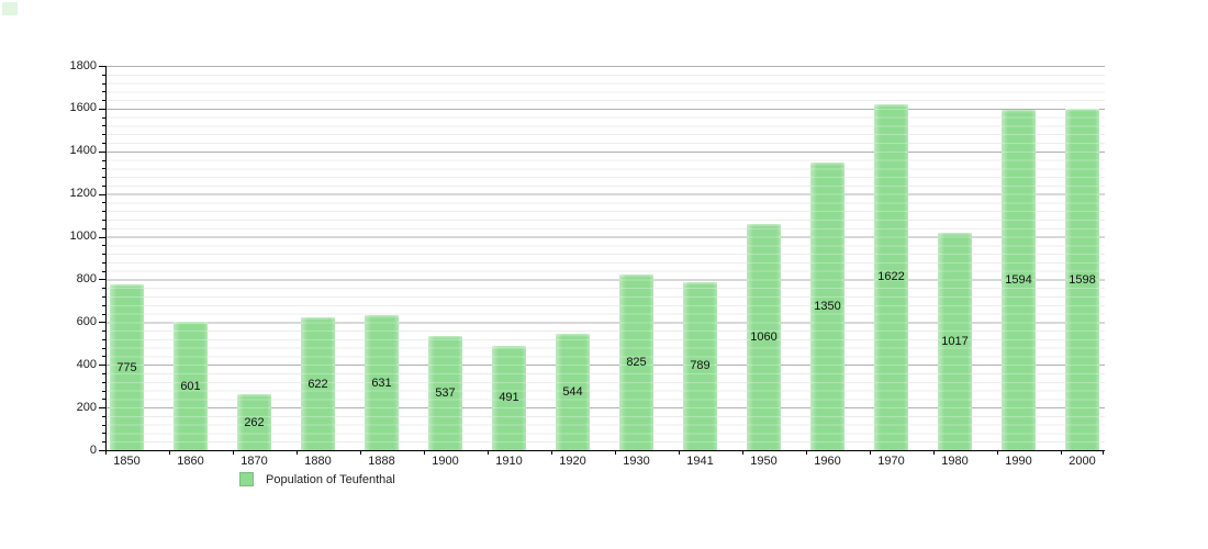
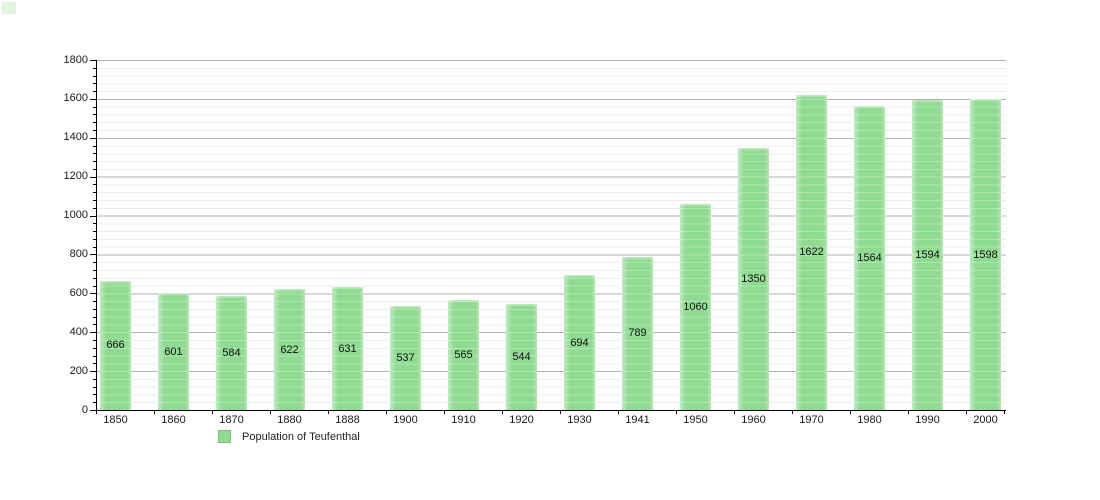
1850: 775 -> 666
1870: 262 -> 584
1910: 491 -> 565
1930: 825 -> 694
1980: 1017 -> 1564
